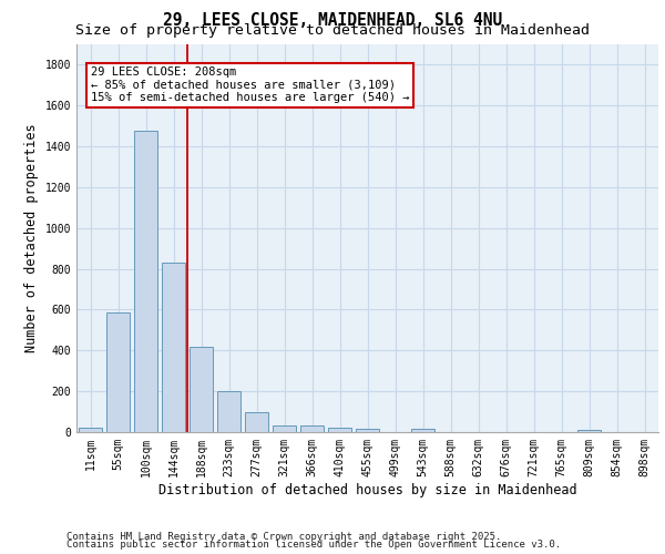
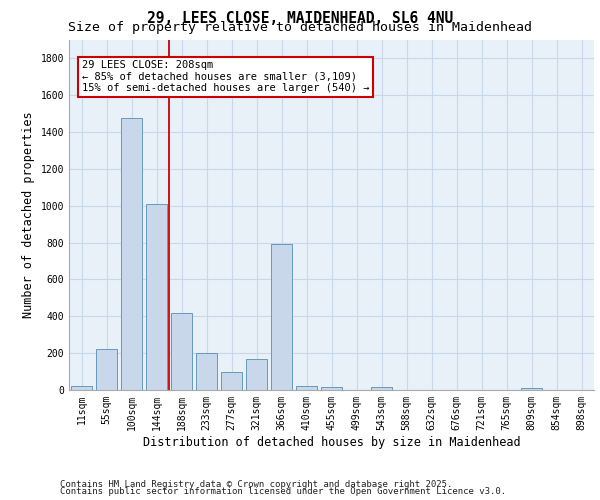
55sqm: 580 -> 220
144sqm: 830 -> 1010
321sqm: 40 -> 170
366sqm: 40 -> 790
